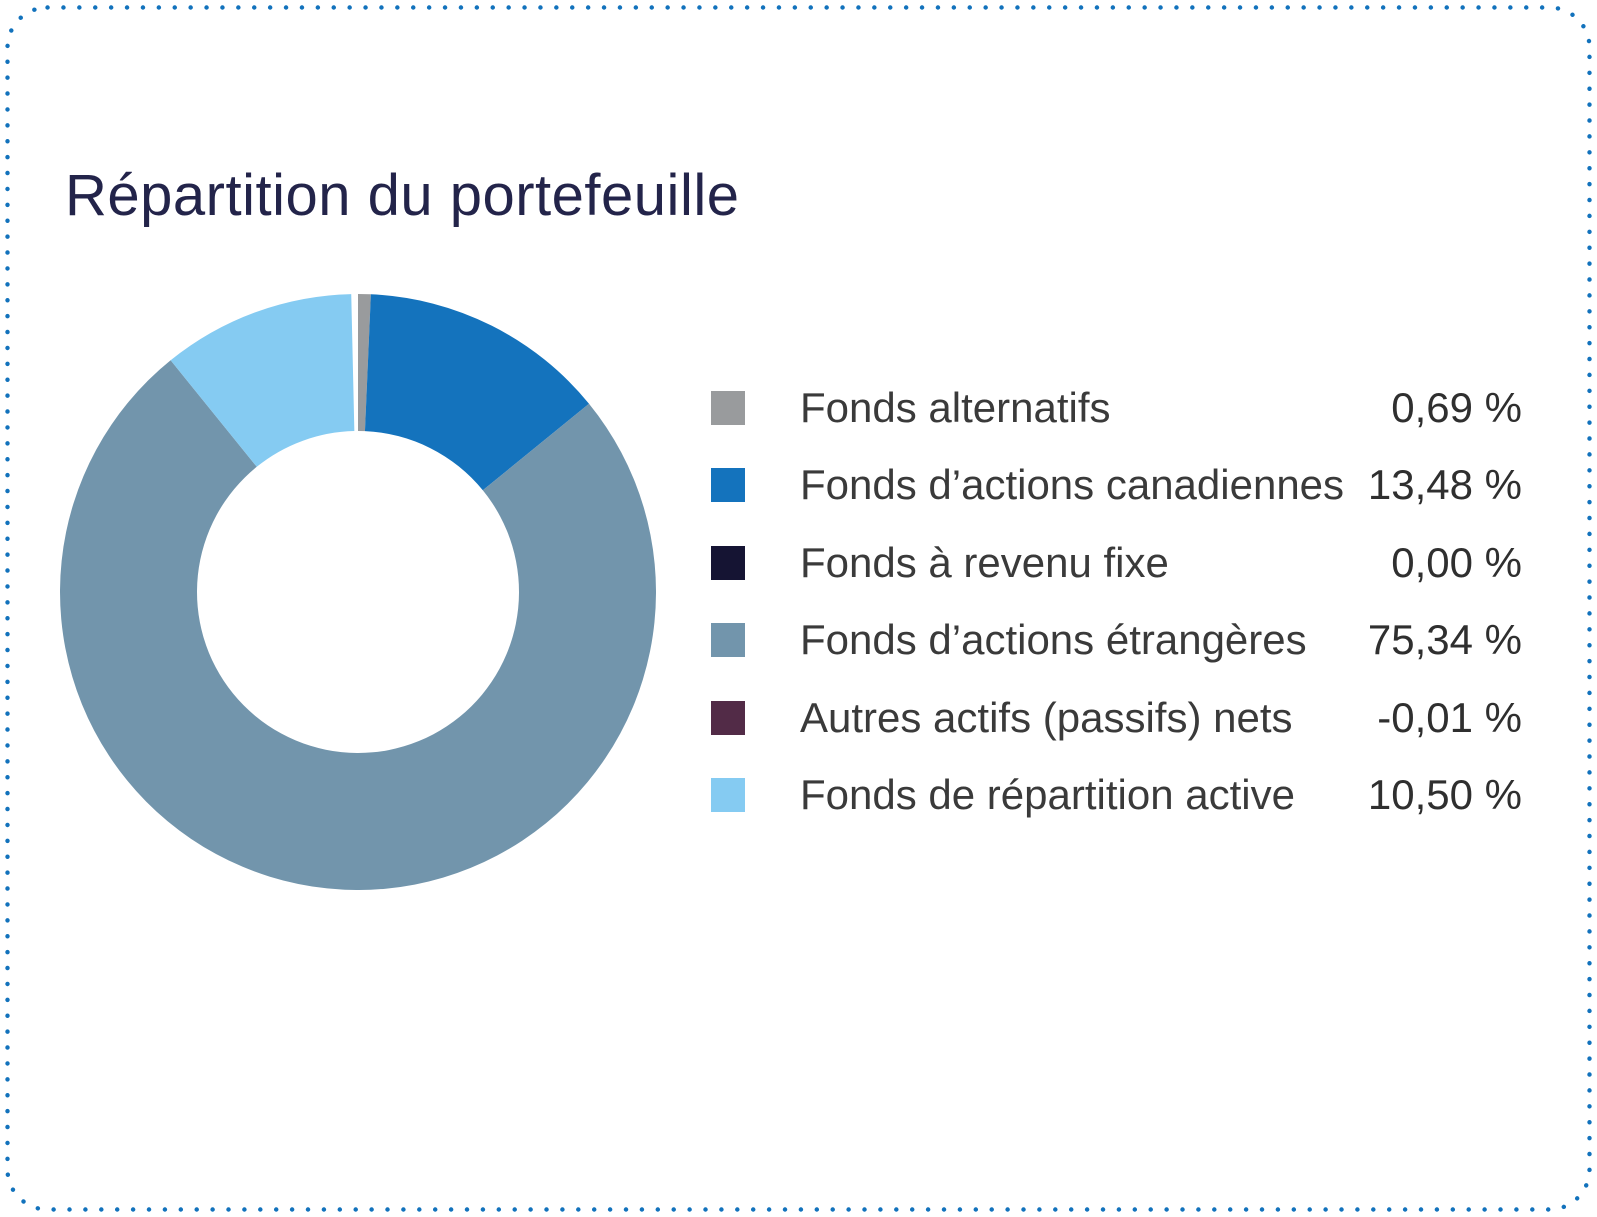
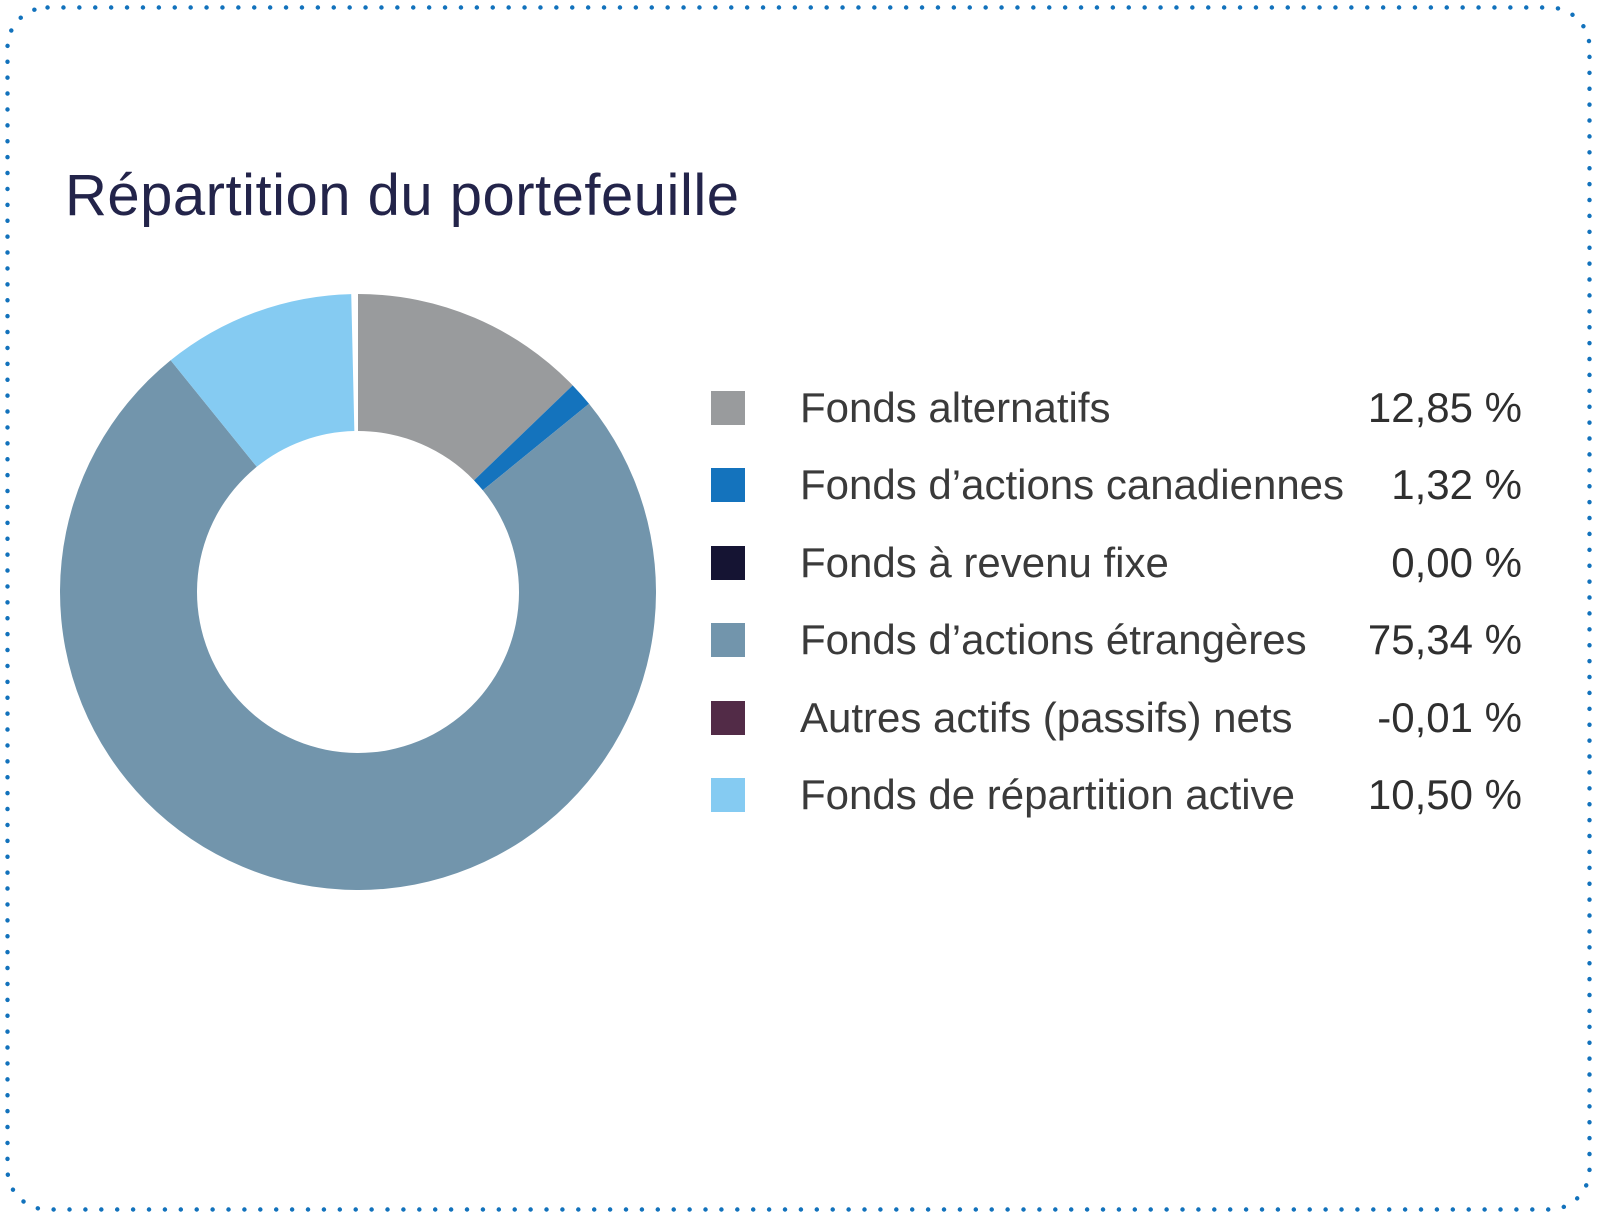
Fonds alternatifs: 0,69 -> 12,85
Fonds d’actions canadiennes: 13,48 -> 1,32
